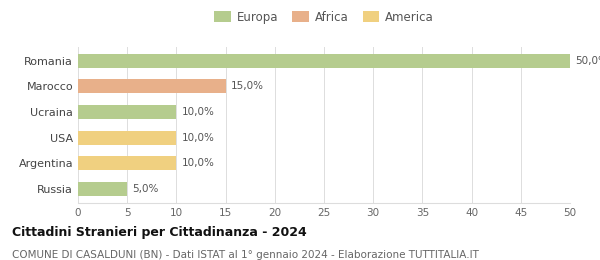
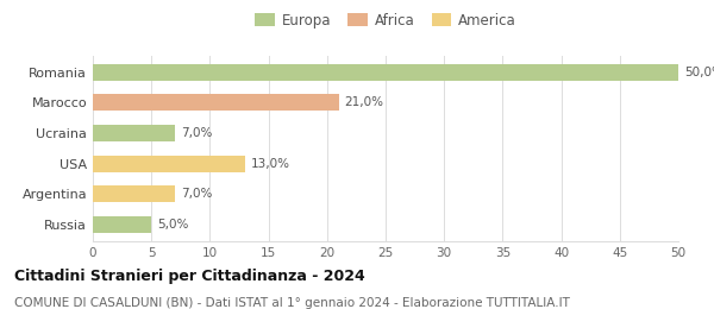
Marocco: 15,0% -> 21,0%
Ucraina: 10,0% -> 7,0%
USA: 10,0% -> 13,0%
Argentina: 10,0% -> 7,0%
